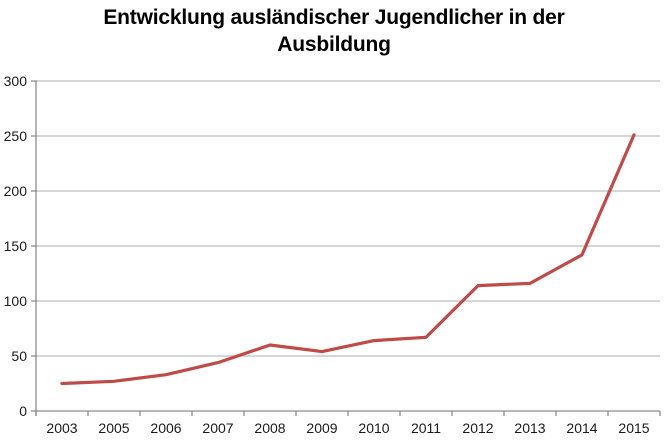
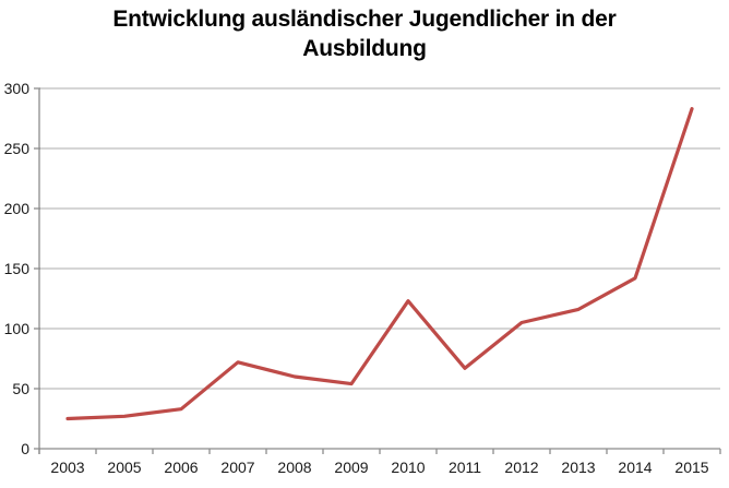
2007: 44 -> 72
2010: 64 -> 123
2012: 114 -> 105
2015: 251 -> 283
